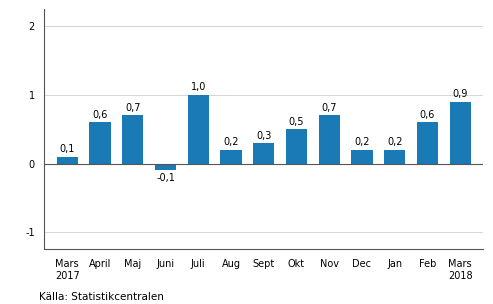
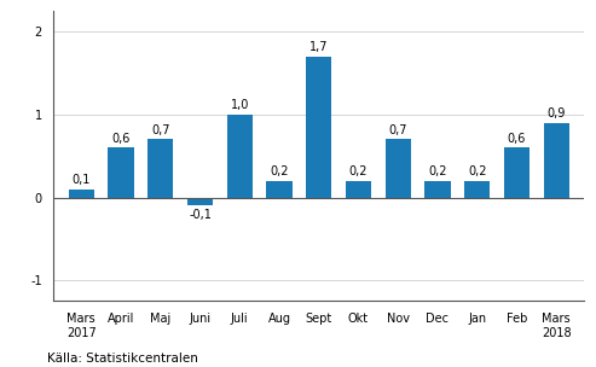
Sept: 0,3 -> 1,7
Okt: 0,5 -> 0,2
